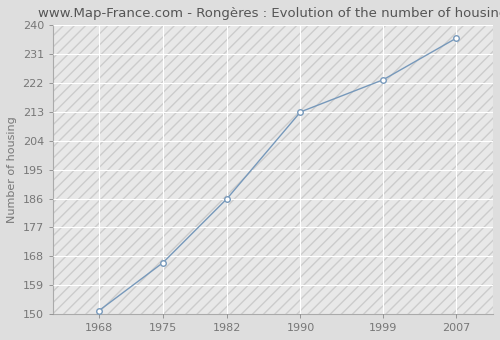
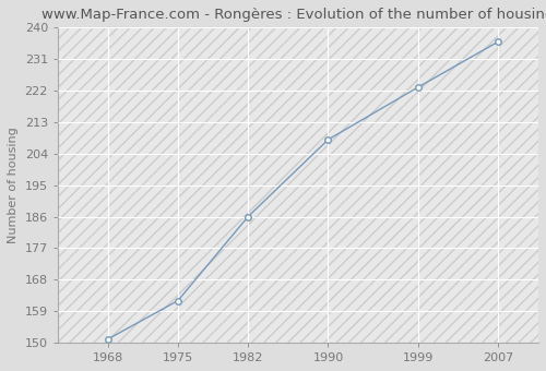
1975: 166 -> 162
1990: 213 -> 208
